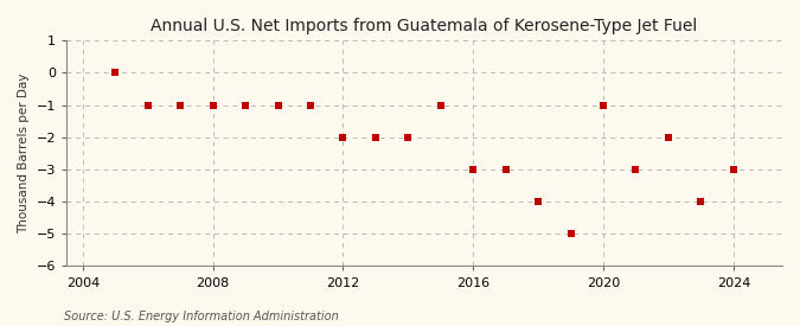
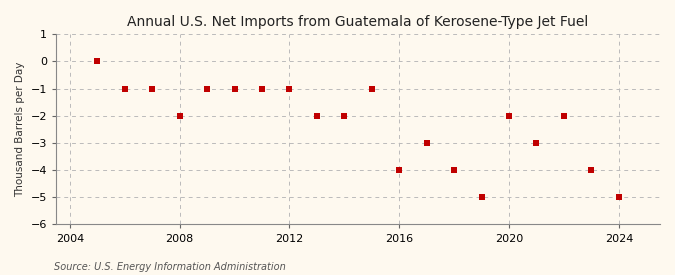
2008: -1 -> -2
2012: -2 -> -1
2016: -3 -> -4
2020: -1 -> -2
2024: -3 -> -5
